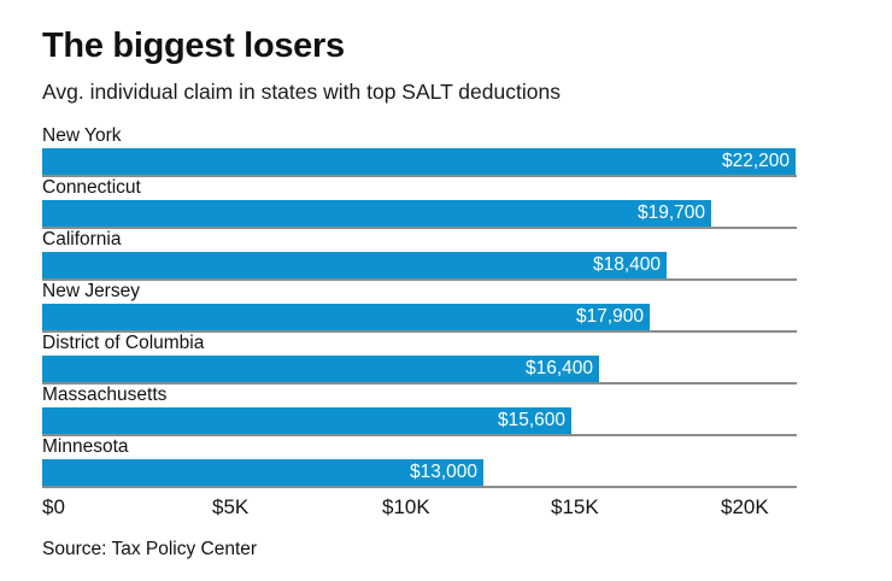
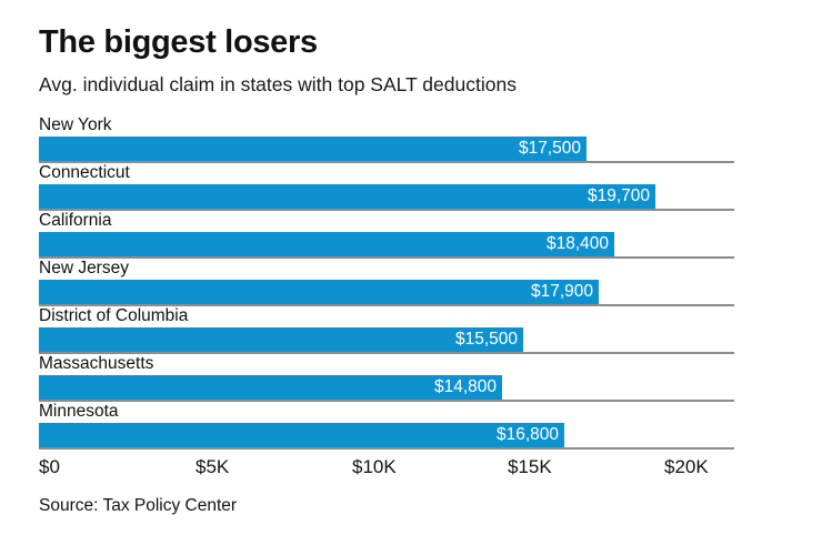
New York: $22,200 -> $17,500
District of Columbia: $16,400 -> $15,500
Massachusetts: $15,600 -> $14,800
Minnesota: $13,000 -> $16,800
